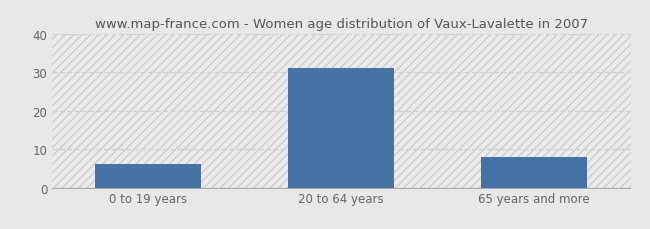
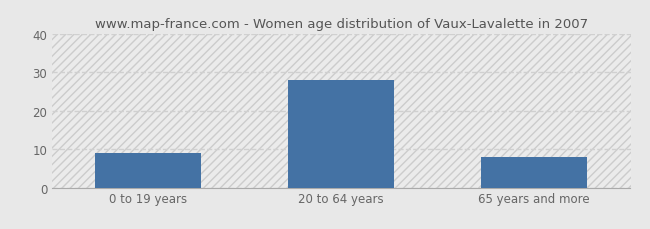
0 to 19 years: 6 -> 9
20 to 64 years: 31 -> 28
